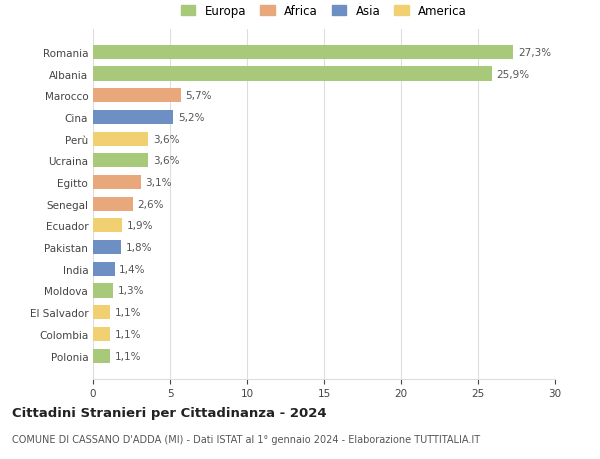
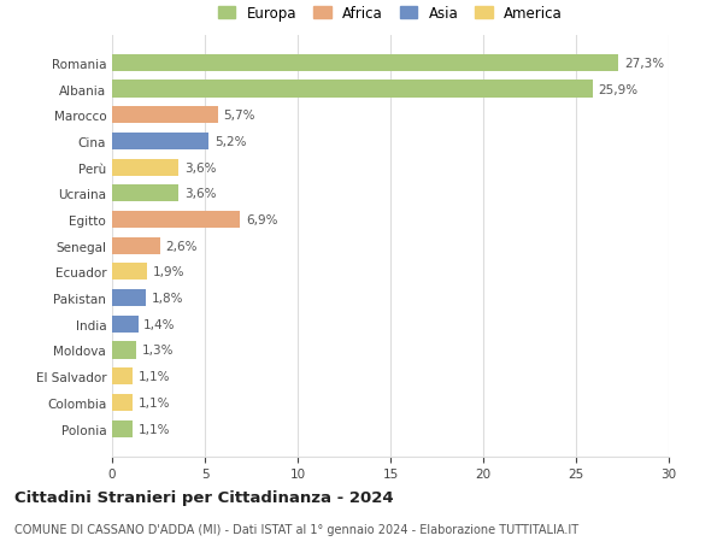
Egitto: 3,1% -> 6,9%
